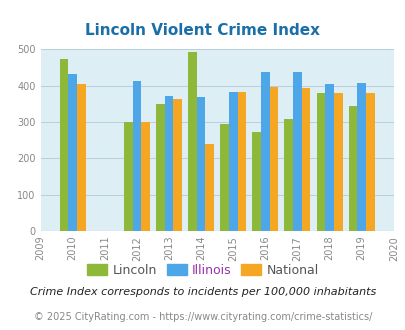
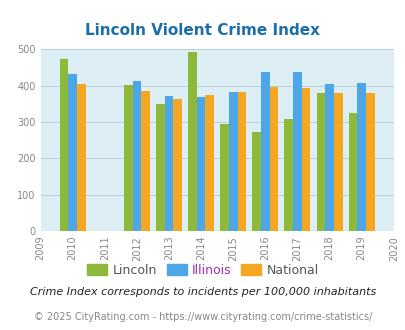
Lincoln/2012: 300 -> 403
National/2012: 300 -> 387
National/2014: 240 -> 376
Lincoln/2019: 345 -> 325
